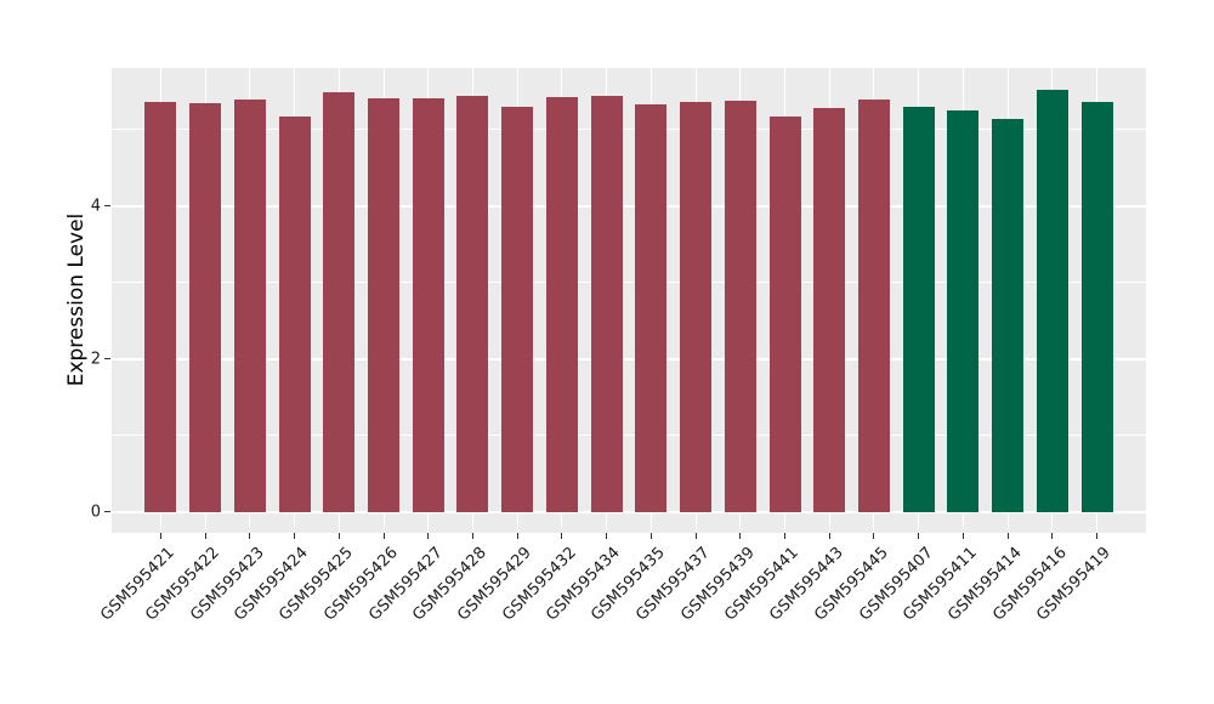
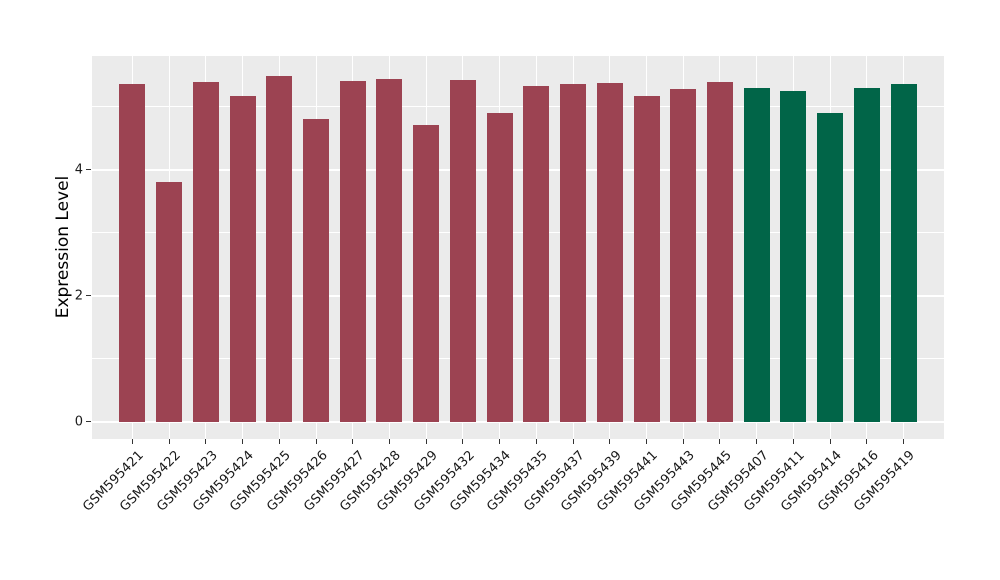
GSM595422: 5.3 -> 3.8
GSM595426: 5.4 -> 4.8
GSM595429: 5.3 -> 4.7
GSM595434: 5.4 -> 4.9
GSM595414: 5.1 -> 4.9
GSM595416: 5.5 -> 5.3
